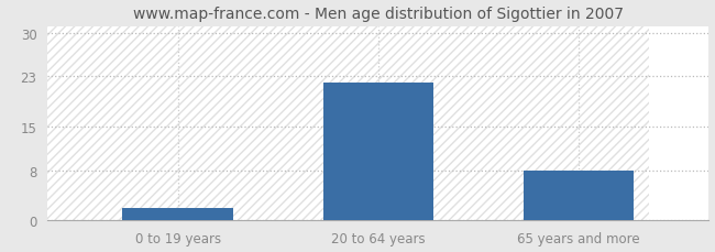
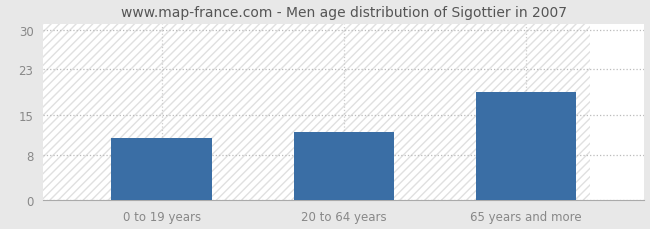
0 to 19 years: 2 -> 11
20 to 64 years: 22 -> 12
65 years and more: 8 -> 19
